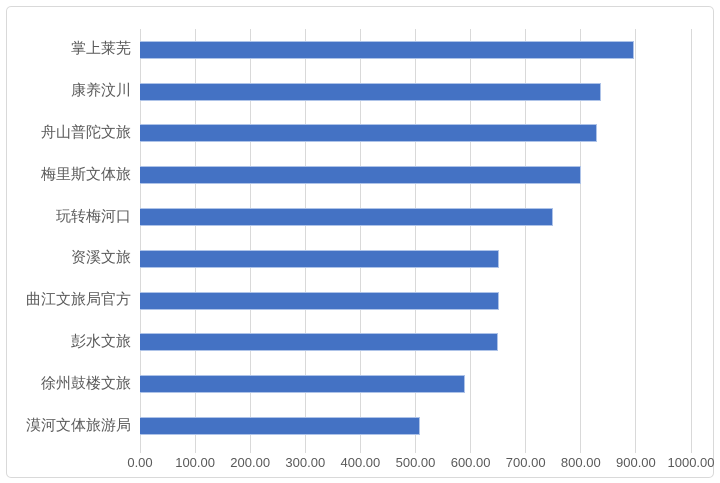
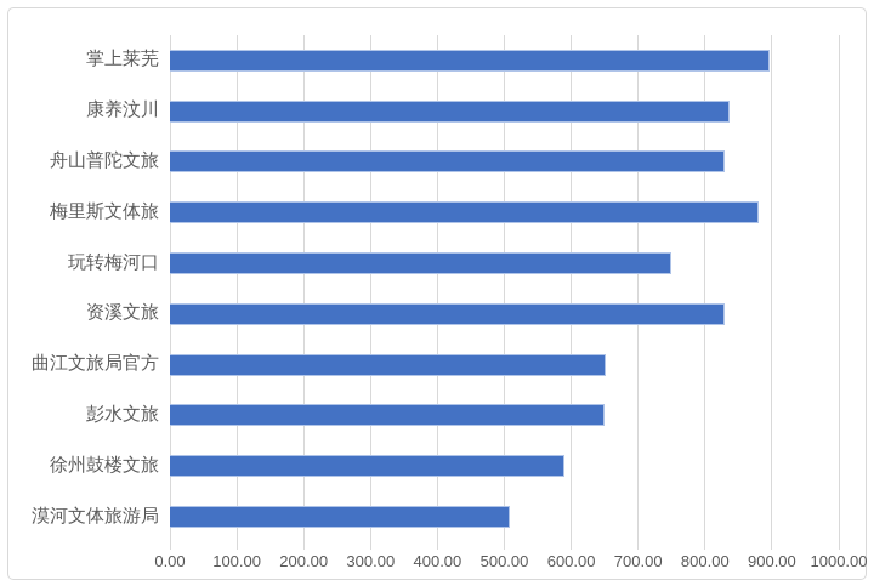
梅里斯文体旅: 800 -> 880
资溪文旅: 650 -> 830
